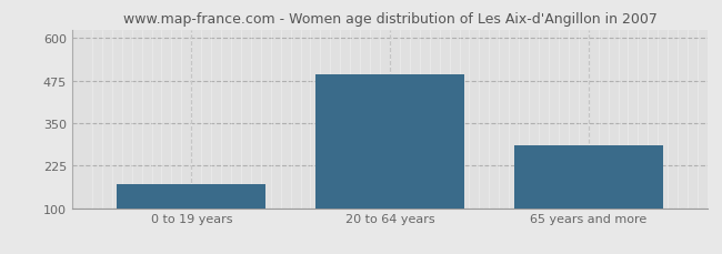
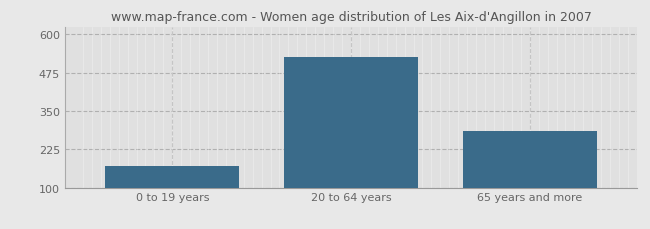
20 to 64 years: 492 -> 525
